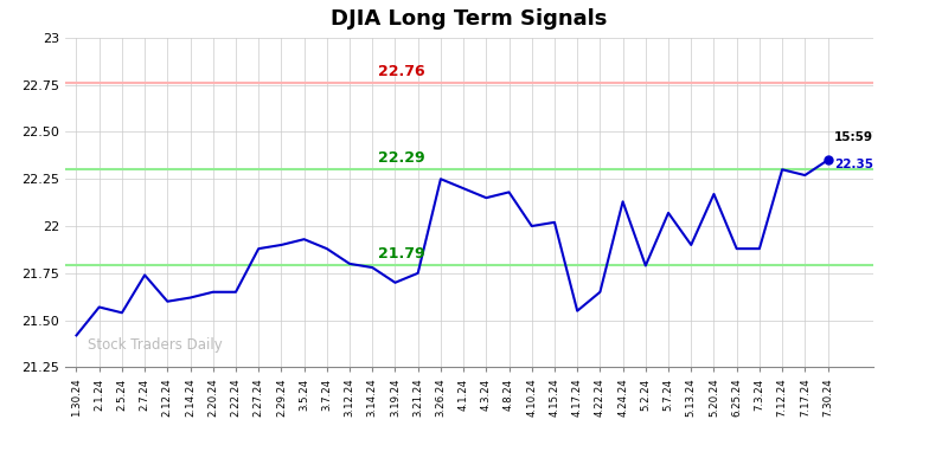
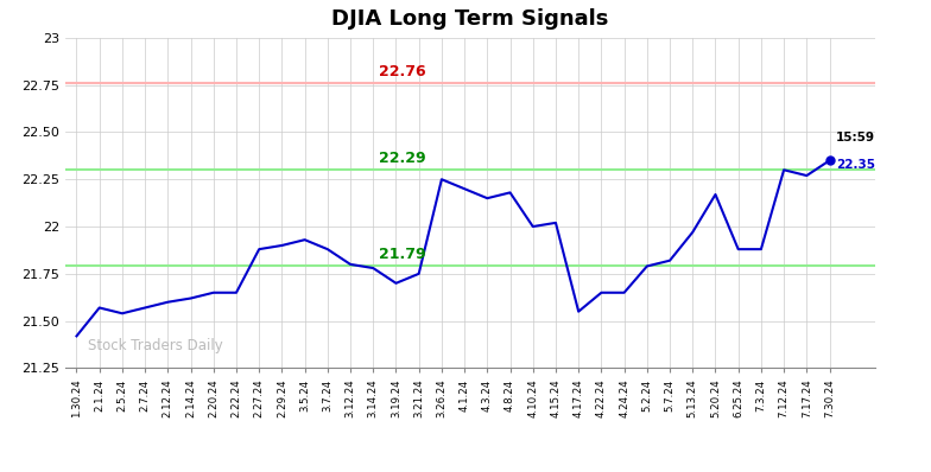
2.7.24: 21.74 -> 21.57
4.24.24: 22.13 -> 21.65
5.7.24: 22.07 -> 21.82
5.13.24: 21.90 -> 21.97
